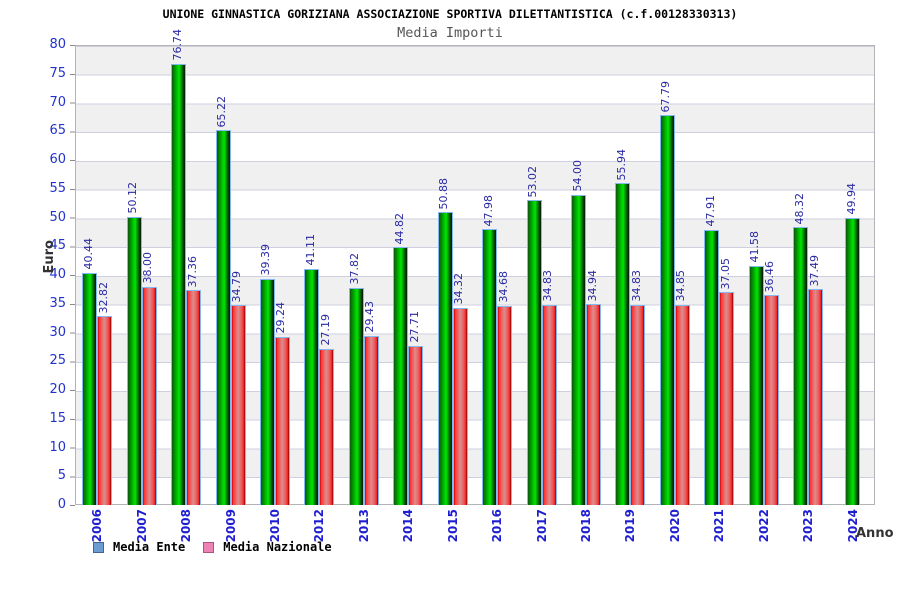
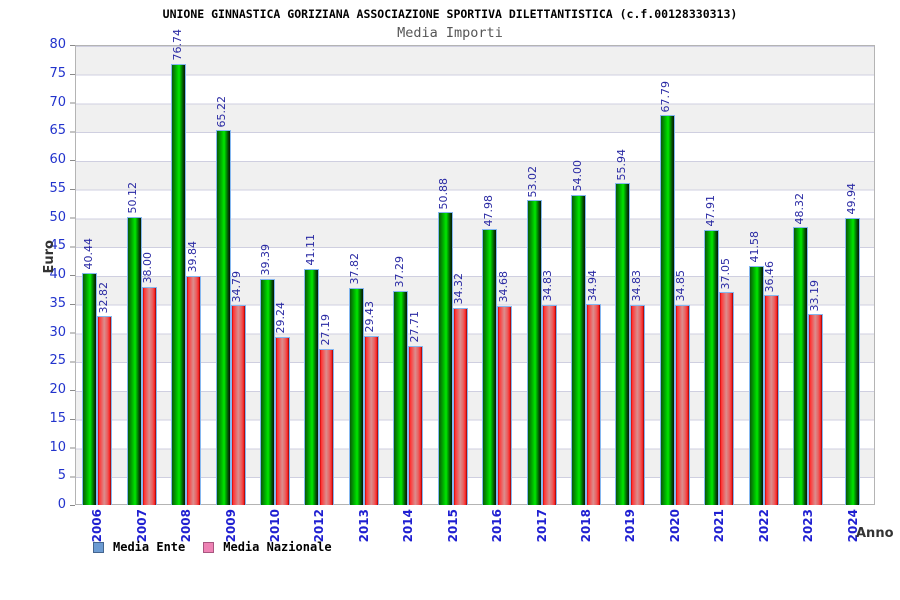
Media Nazionale/2008: 37.36 -> 39.84
Media Ente/2014: 44.82 -> 37.29
Media Nazionale/2023: 37.49 -> 33.19
